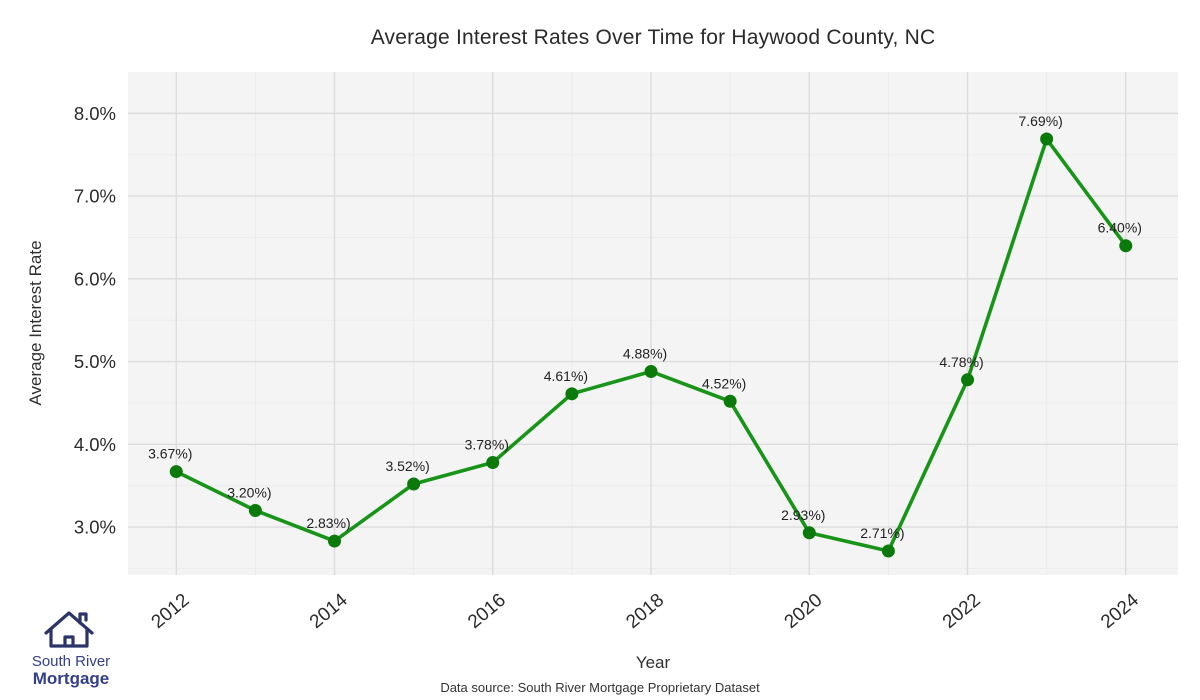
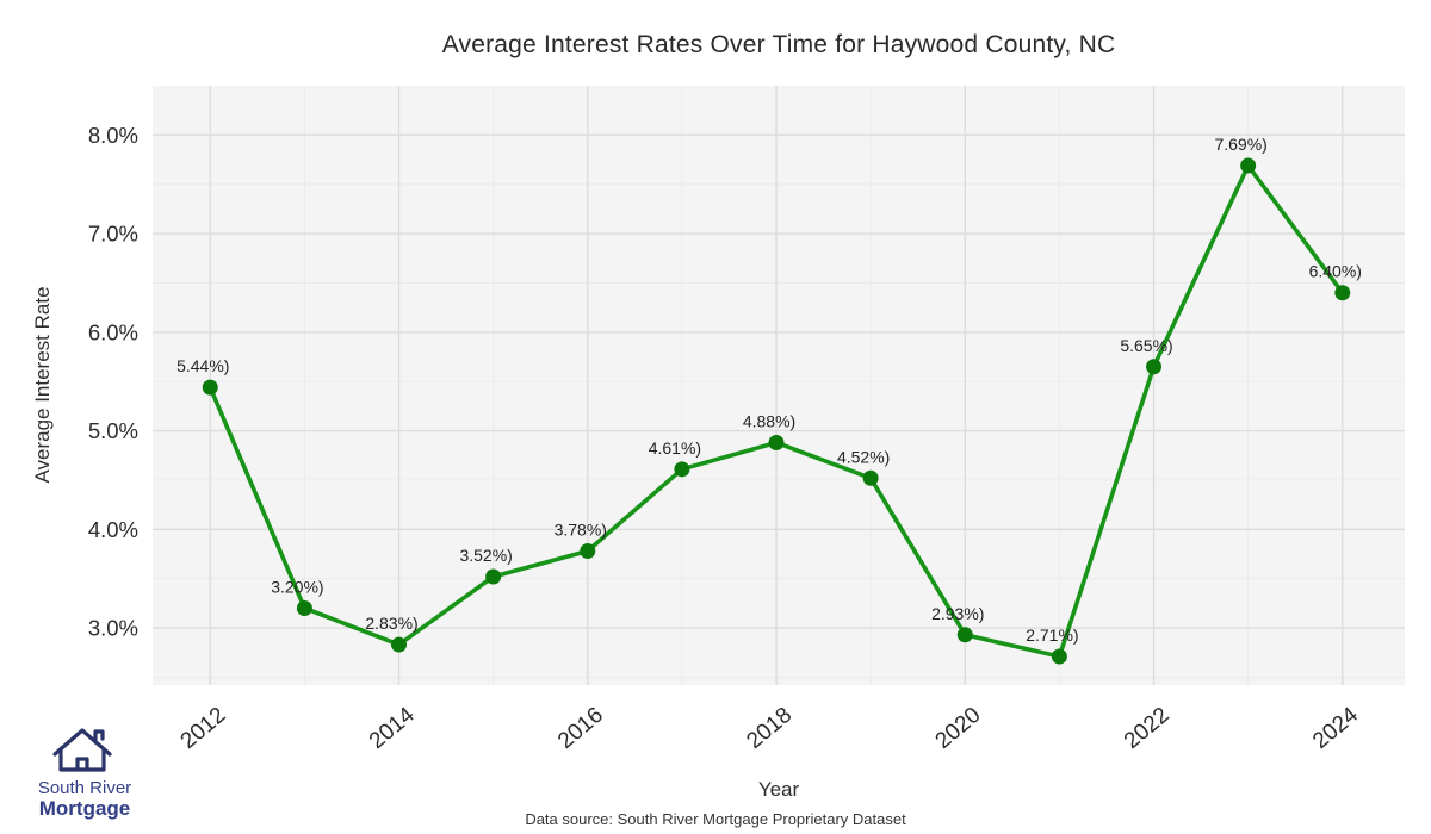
2012: 3.67% -> 5.44%
2022: 4.78% -> 5.65%
